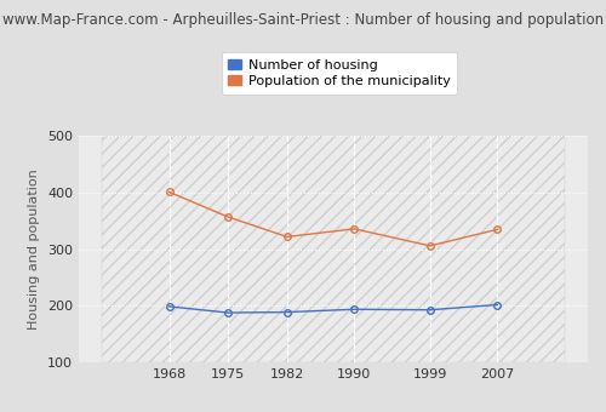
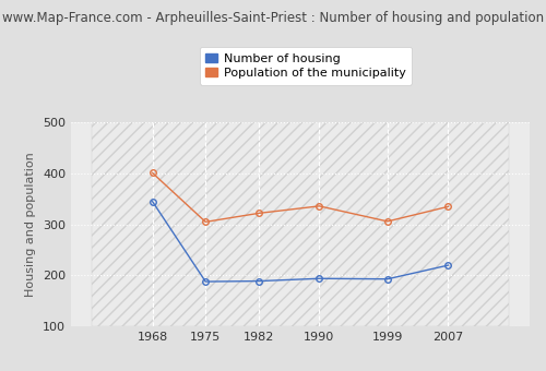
Number of housing/1968: 199 -> 345
Population of the municipality/1975: 357 -> 305
Number of housing/2007: 202 -> 220
